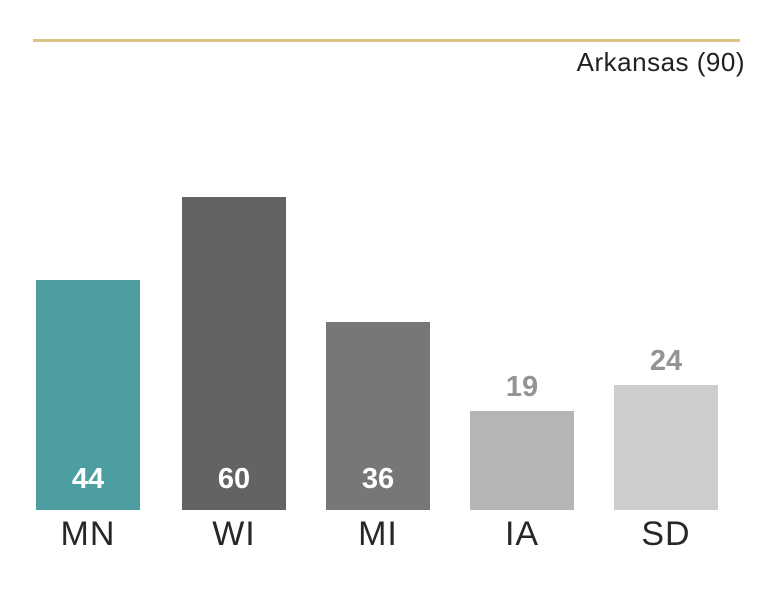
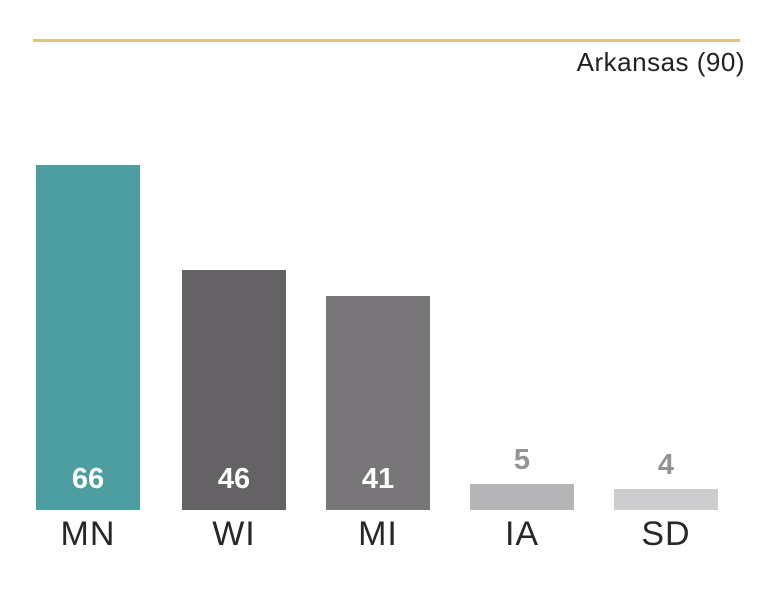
MN: 44 -> 66
WI: 60 -> 46
MI: 36 -> 41
IA: 19 -> 5
SD: 24 -> 4
